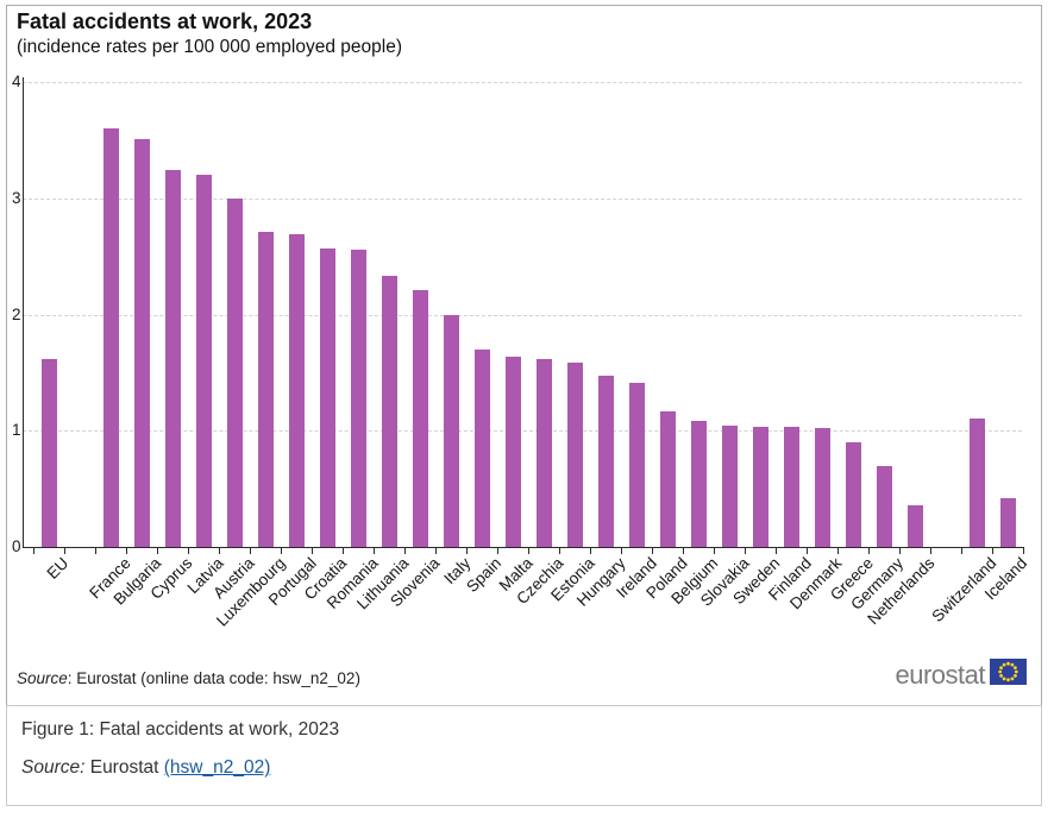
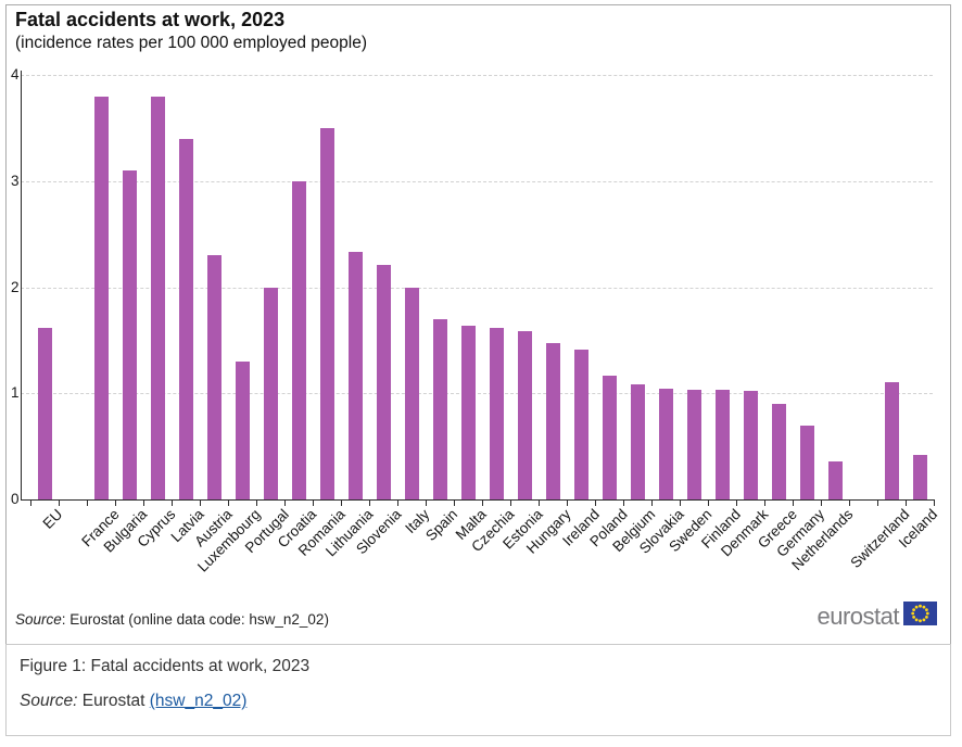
France: 3.6 -> 3.8
Bulgaria: 3.5 -> 3.1
Cyprus: 3.2 -> 3.8
Latvia: 3.2 -> 3.4
Austria: 3.0 -> 2.3
Luxembourg: 2.7 -> 1.3
Portugal: 2.7 -> 2.0
Croatia: 2.6 -> 3.0
Romania: 2.6 -> 3.5
